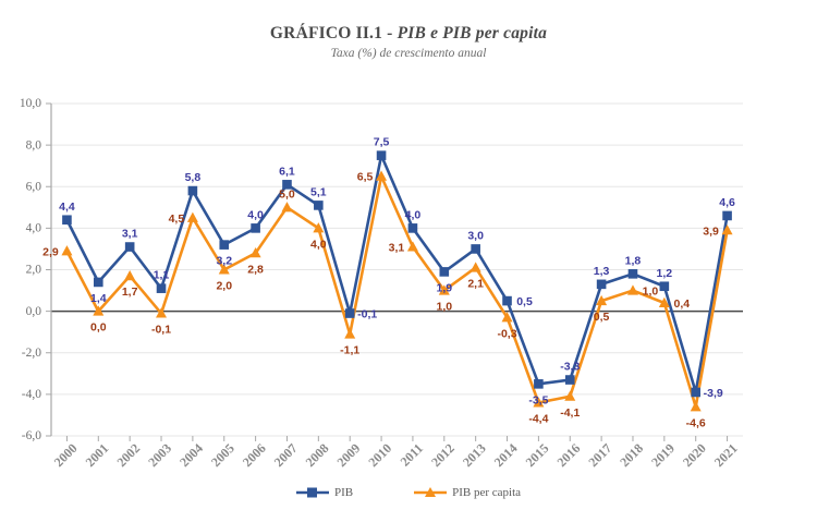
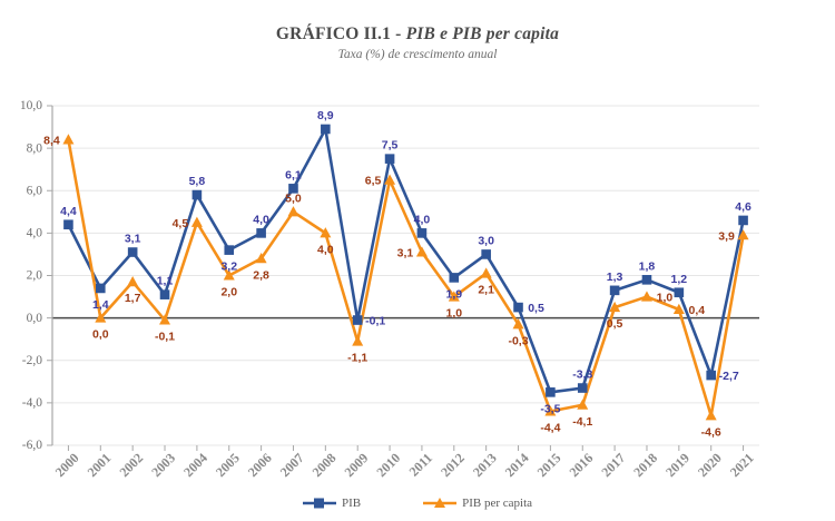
PIB per capita/2000: 2,9 -> 8,4
PIB/2008: 5,1 -> 8,9
PIB/2020: -3,9 -> -2,7
